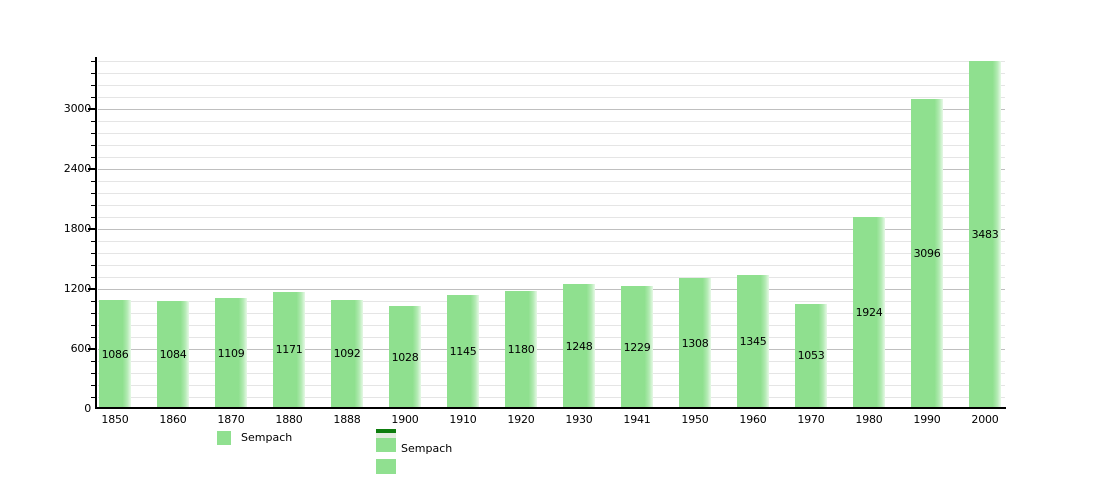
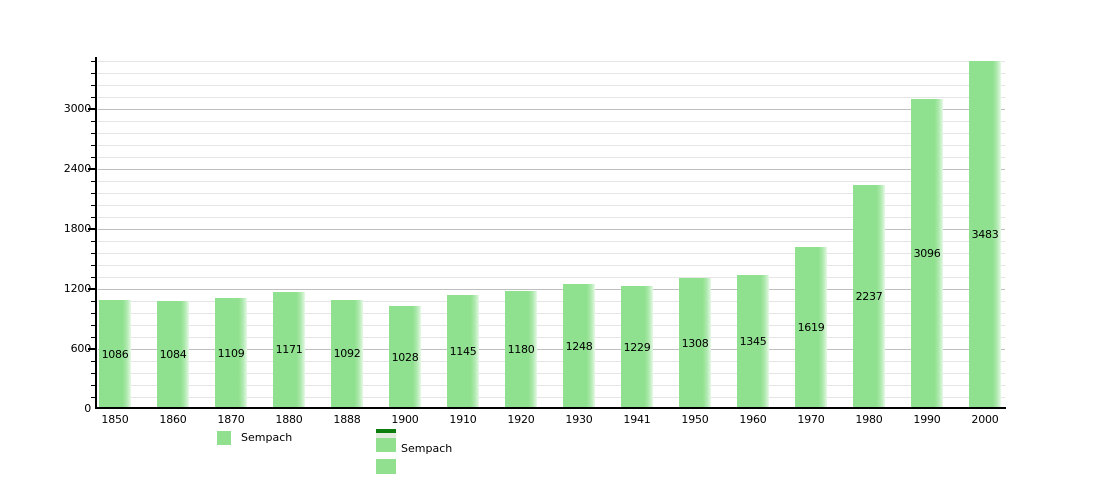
1970: 1053 -> 1619
1980: 1924 -> 2237
